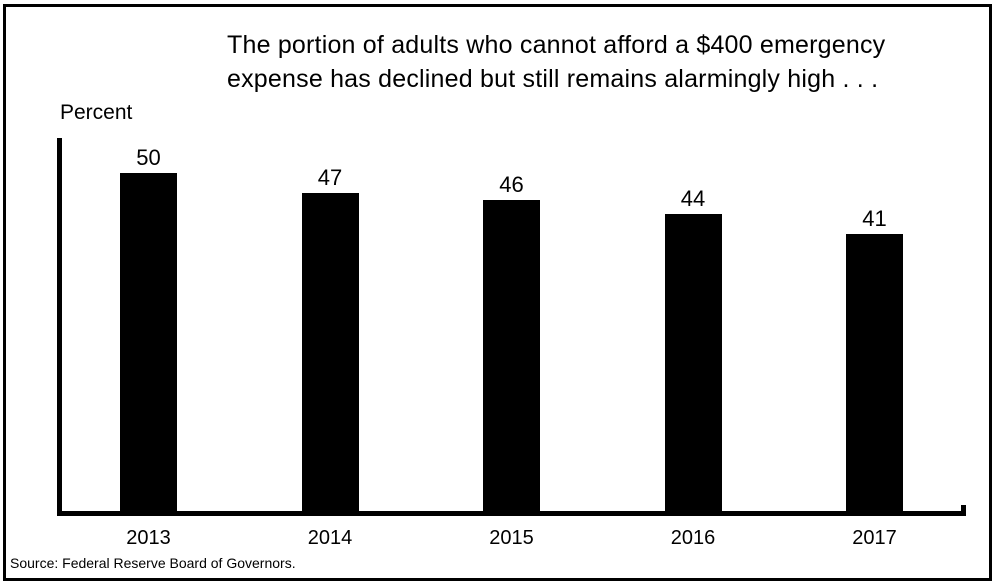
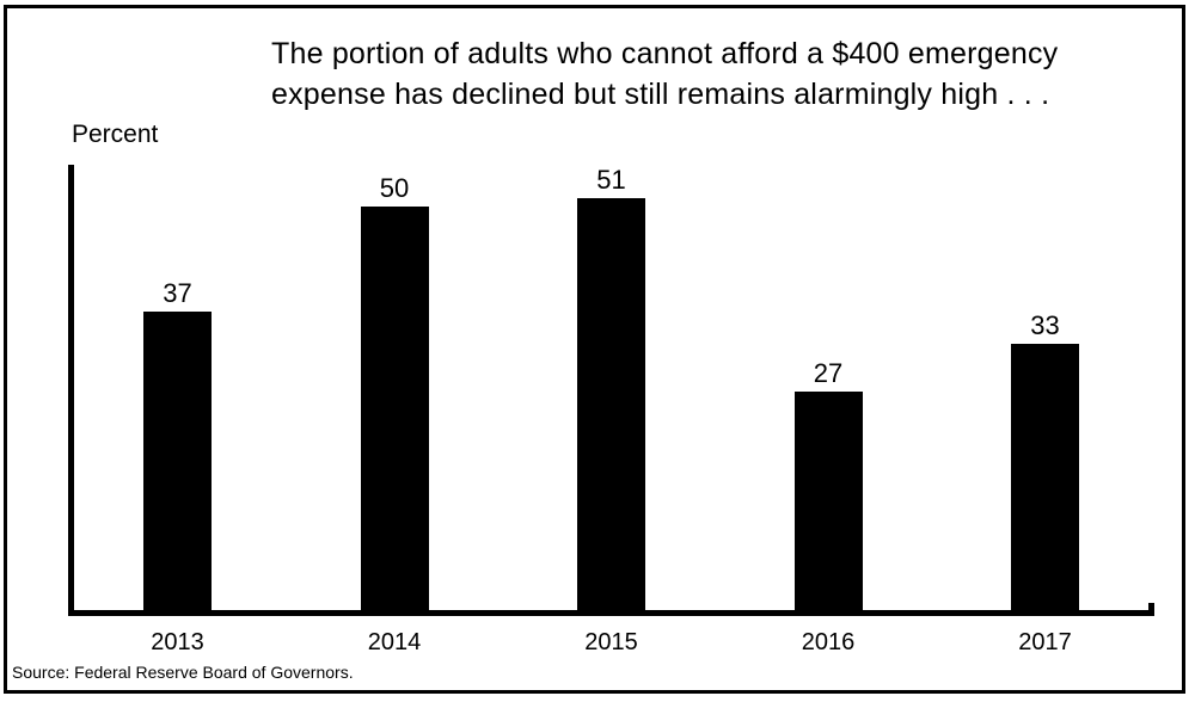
2013: 50 -> 37
2014: 47 -> 50
2015: 46 -> 51
2016: 44 -> 27
2017: 41 -> 33
